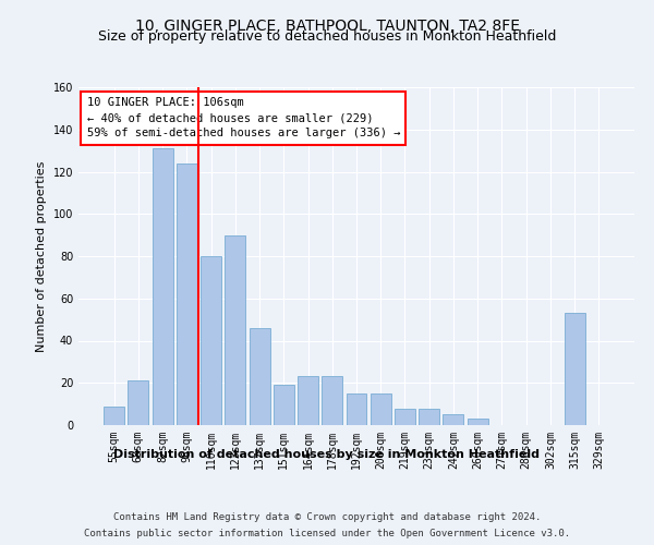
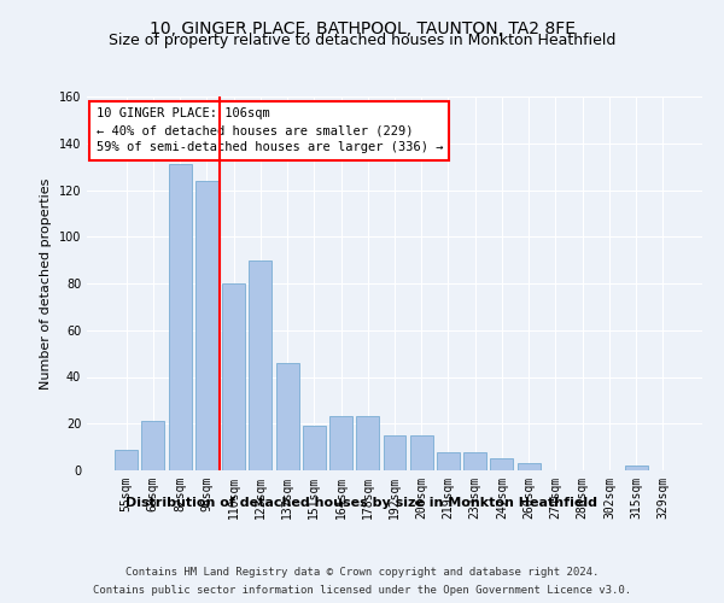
315sqm: 53 -> 2
